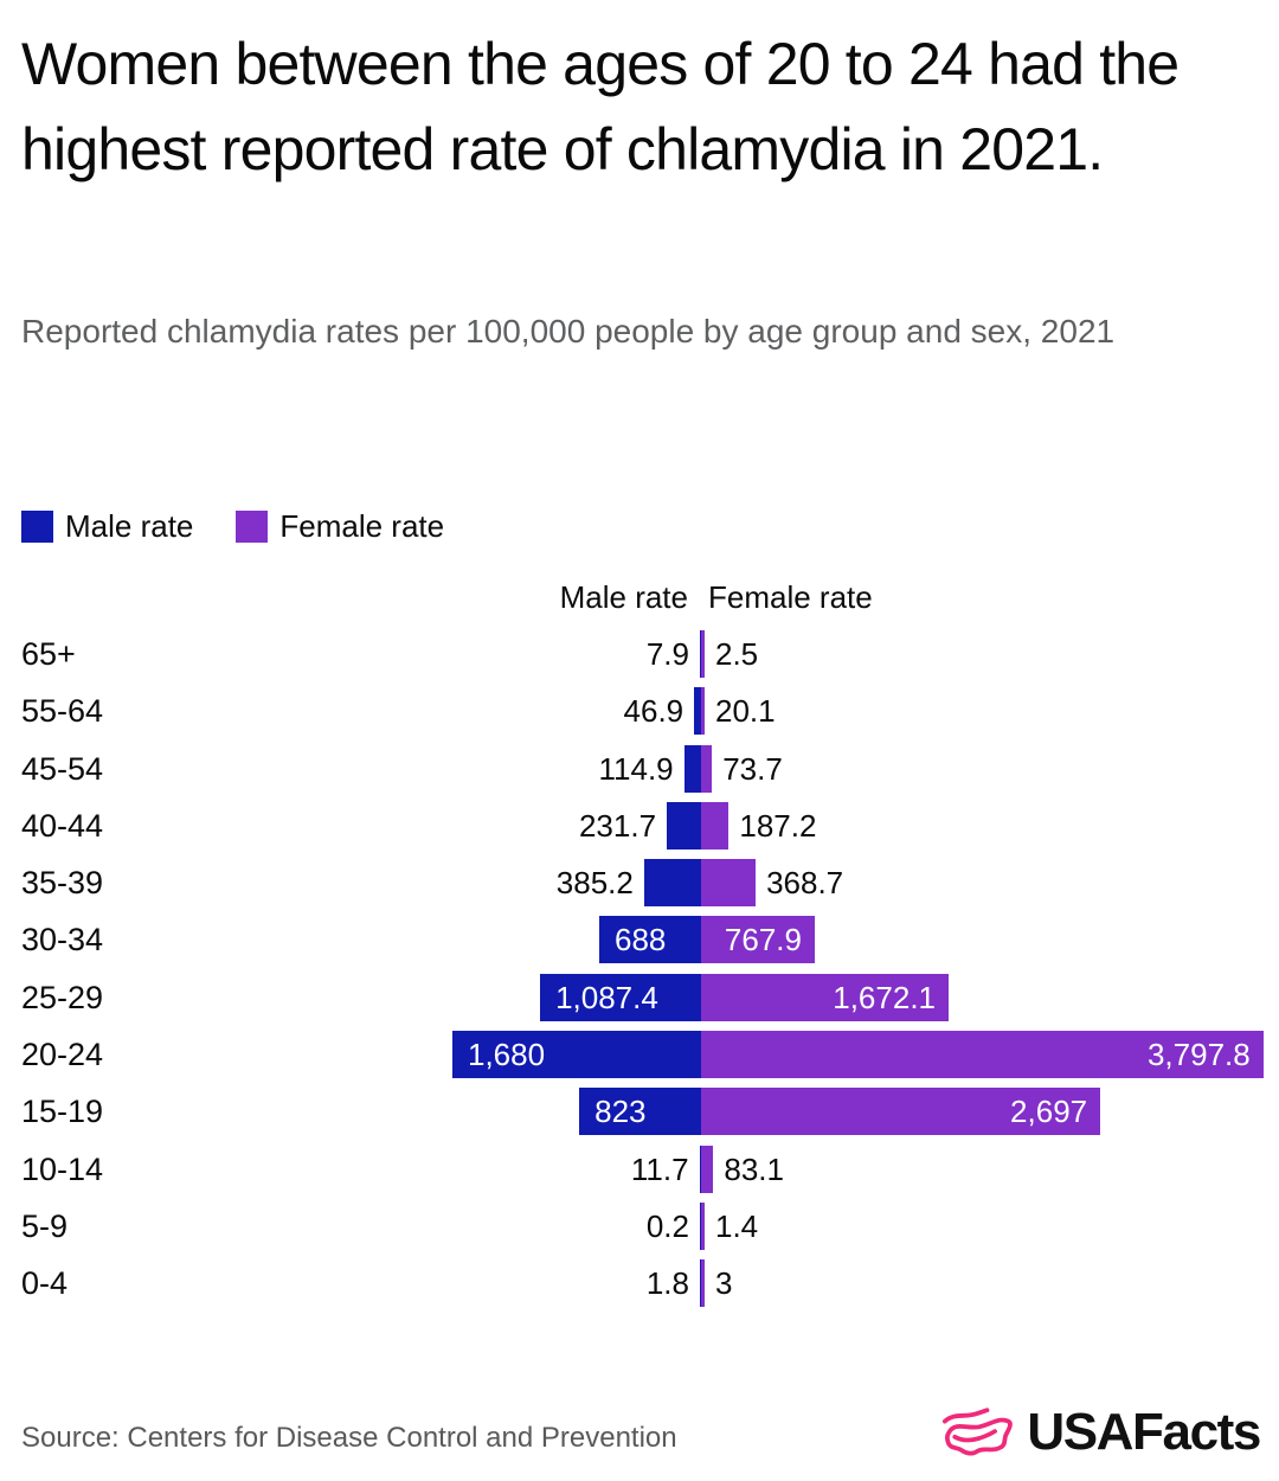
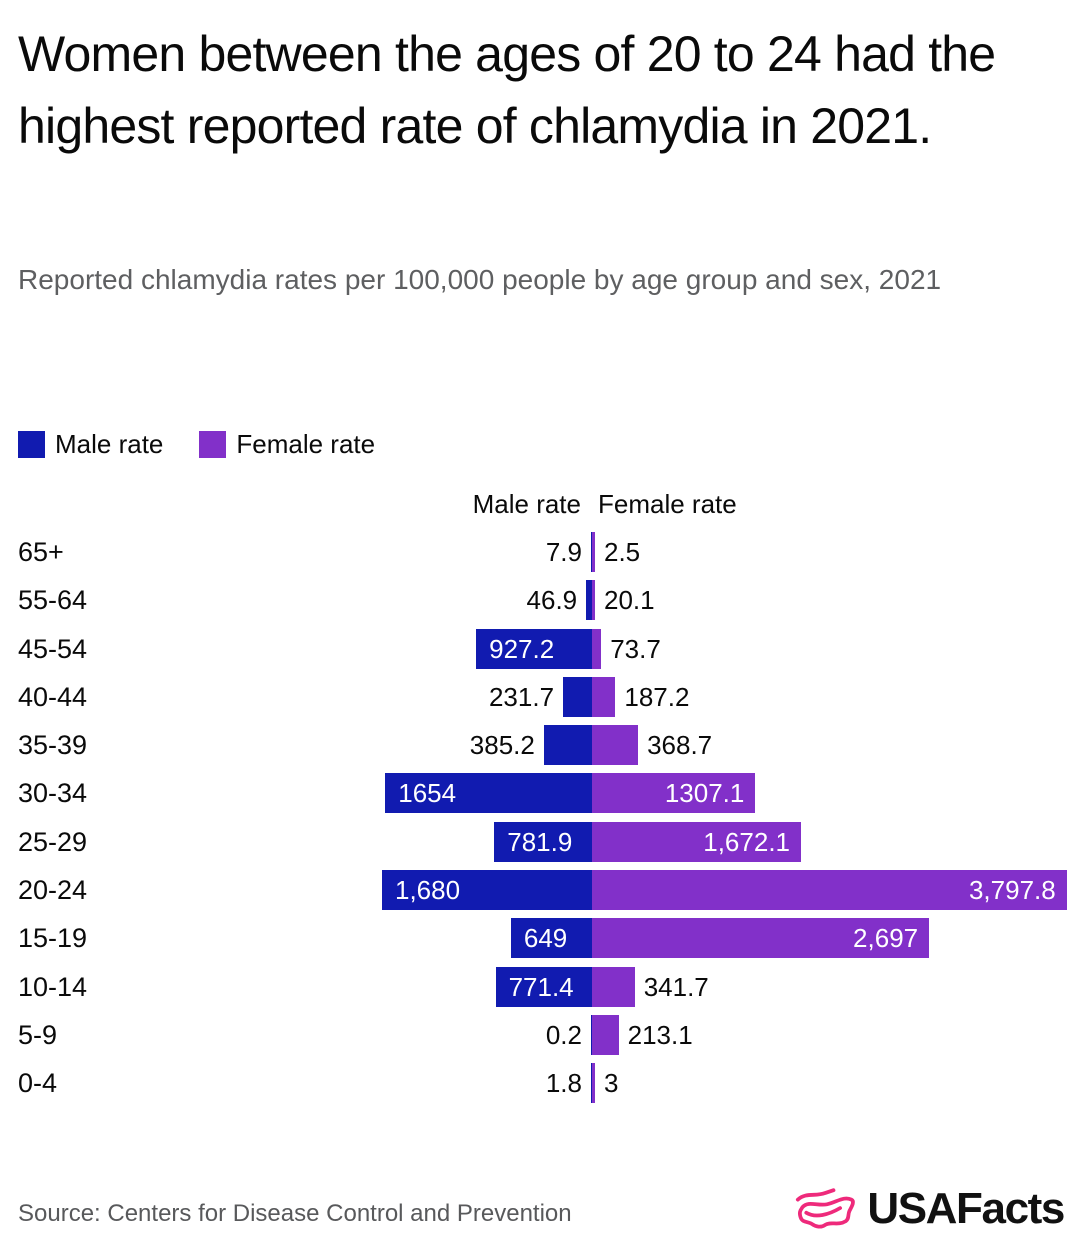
Male rate/45-54: 114.9 -> 927.2
Male rate/30-34: 688 -> 1654
Female rate/30-34: 767.9 -> 1307.1
Male rate/25-29: 1,087.4 -> 781.9
Male rate/15-19: 823 -> 649
Male rate/10-14: 11.7 -> 771.4
Female rate/10-14: 83.1 -> 341.7
Female rate/5-9: 1.4 -> 213.1
